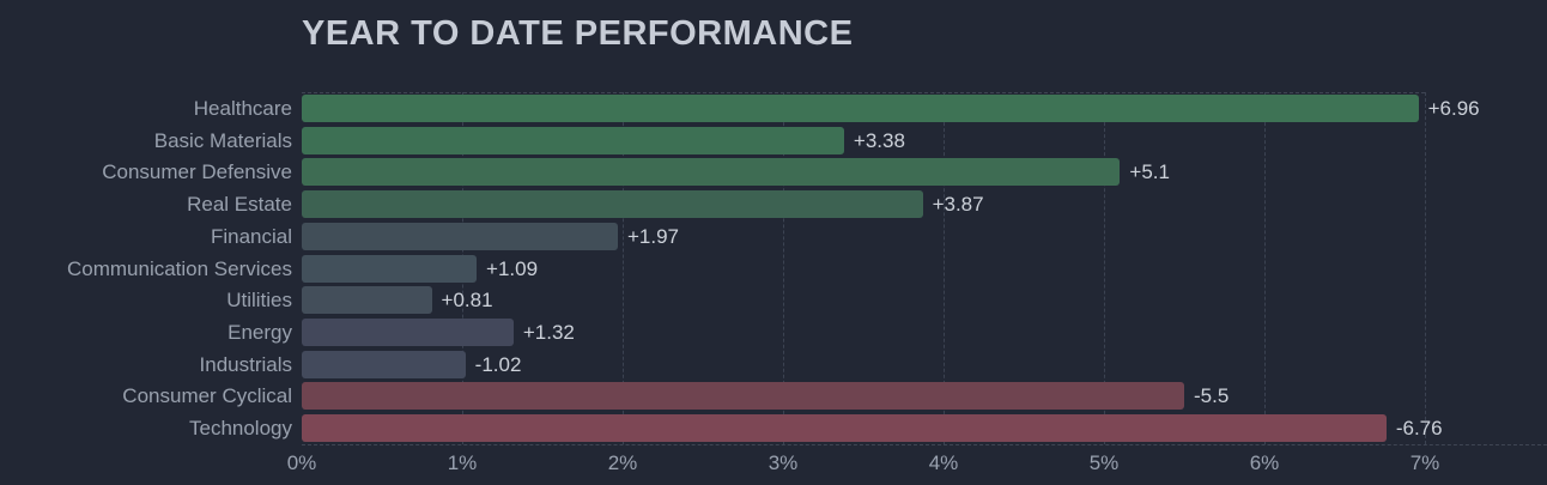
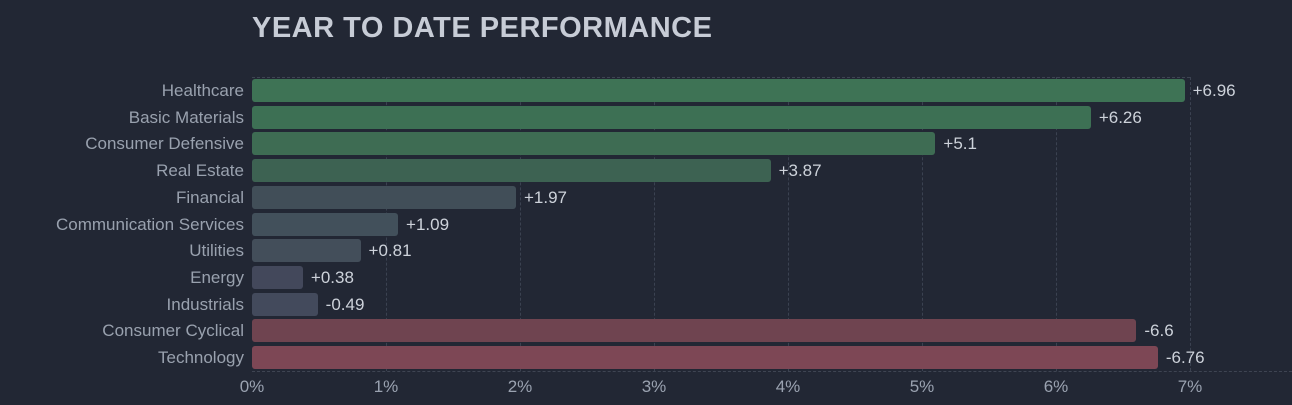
Basic Materials: +3.38 -> +6.26
Energy: +1.32 -> +0.38
Industrials: -1.02 -> -0.49
Consumer Cyclical: -5.5 -> -6.6
